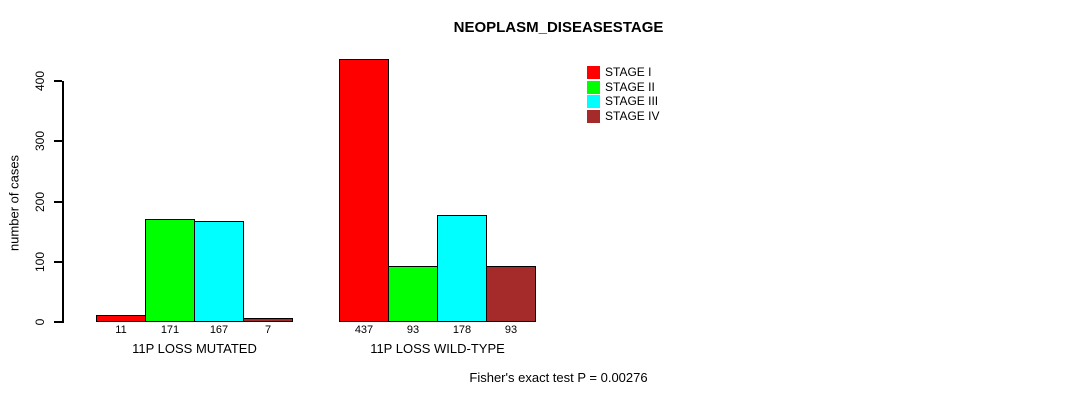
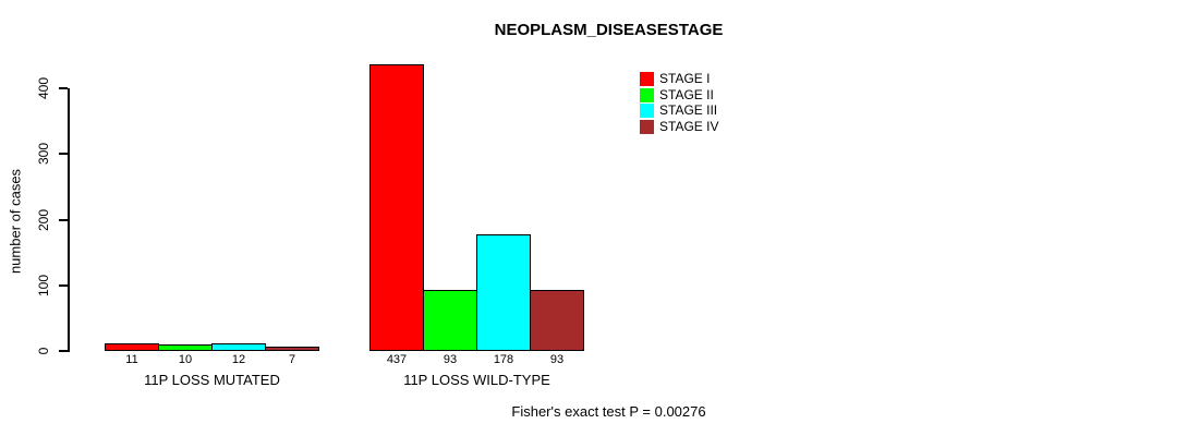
STAGE II/11P LOSS MUTATED: 171 -> 10
STAGE III/11P LOSS MUTATED: 167 -> 12
